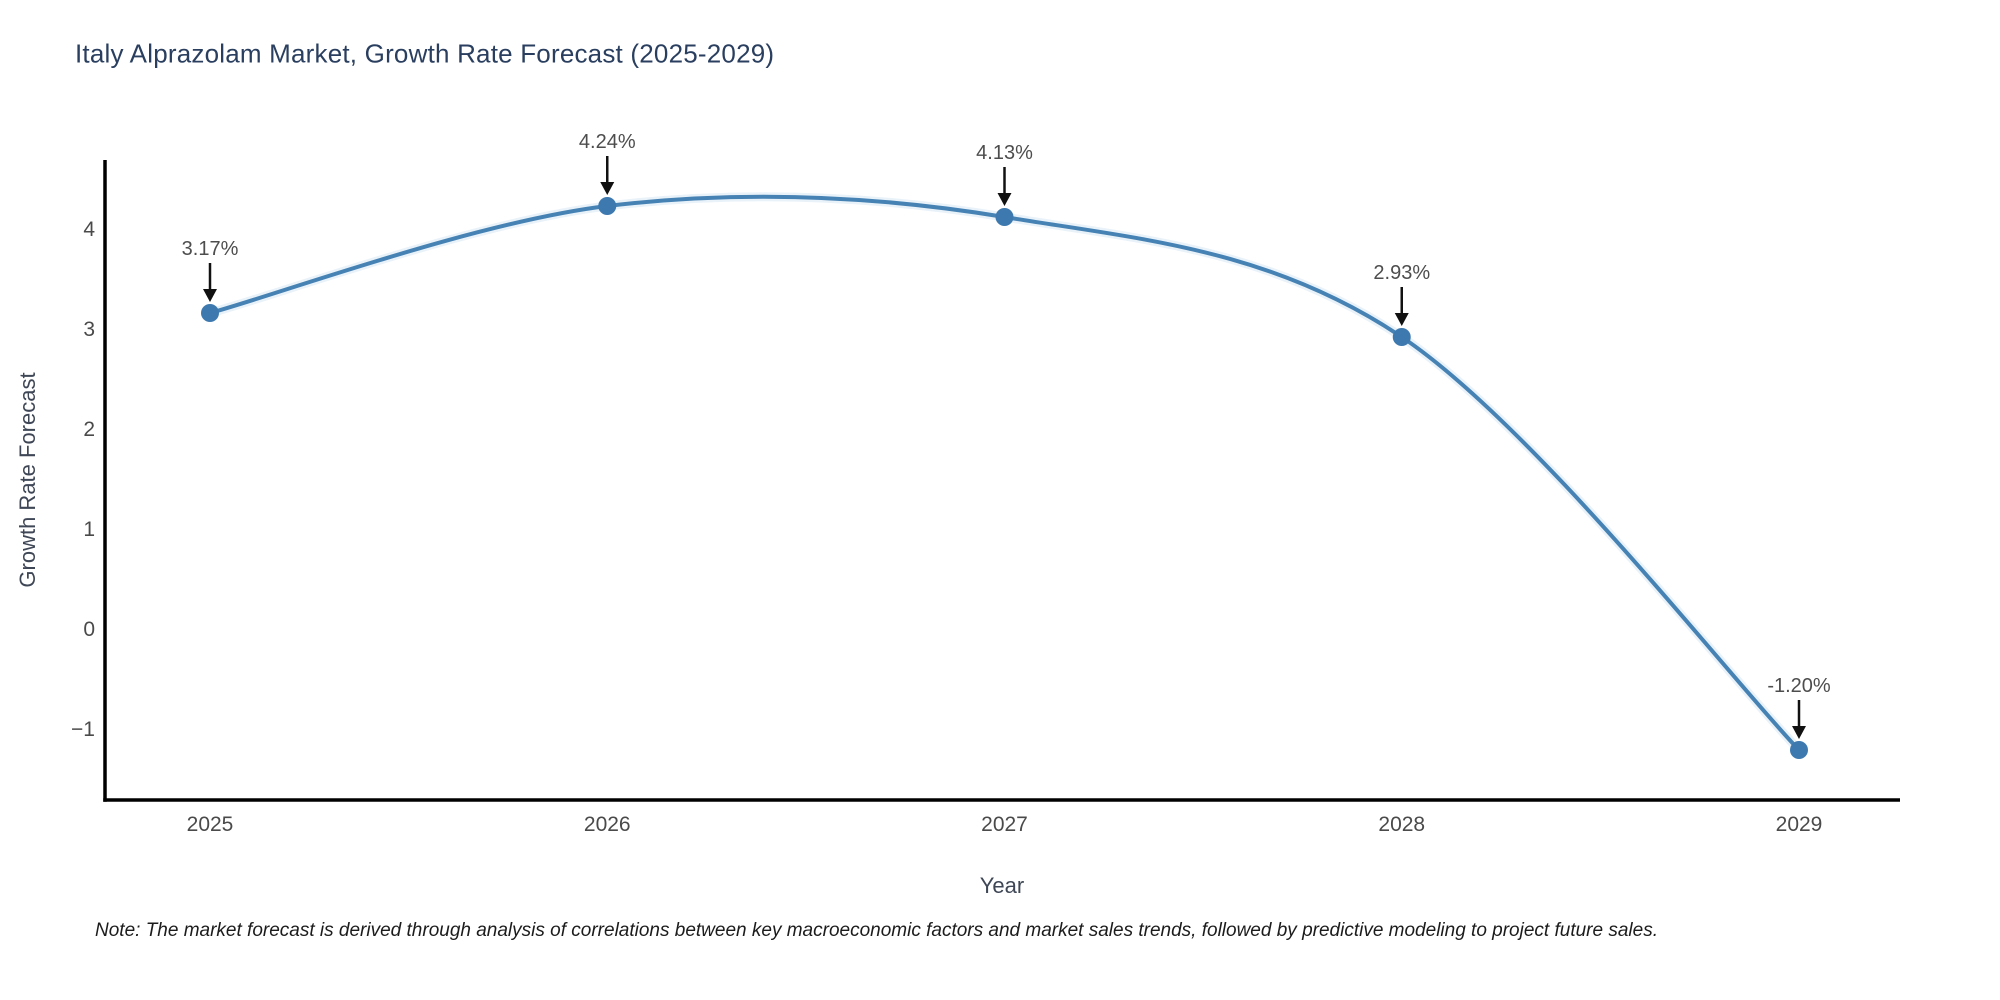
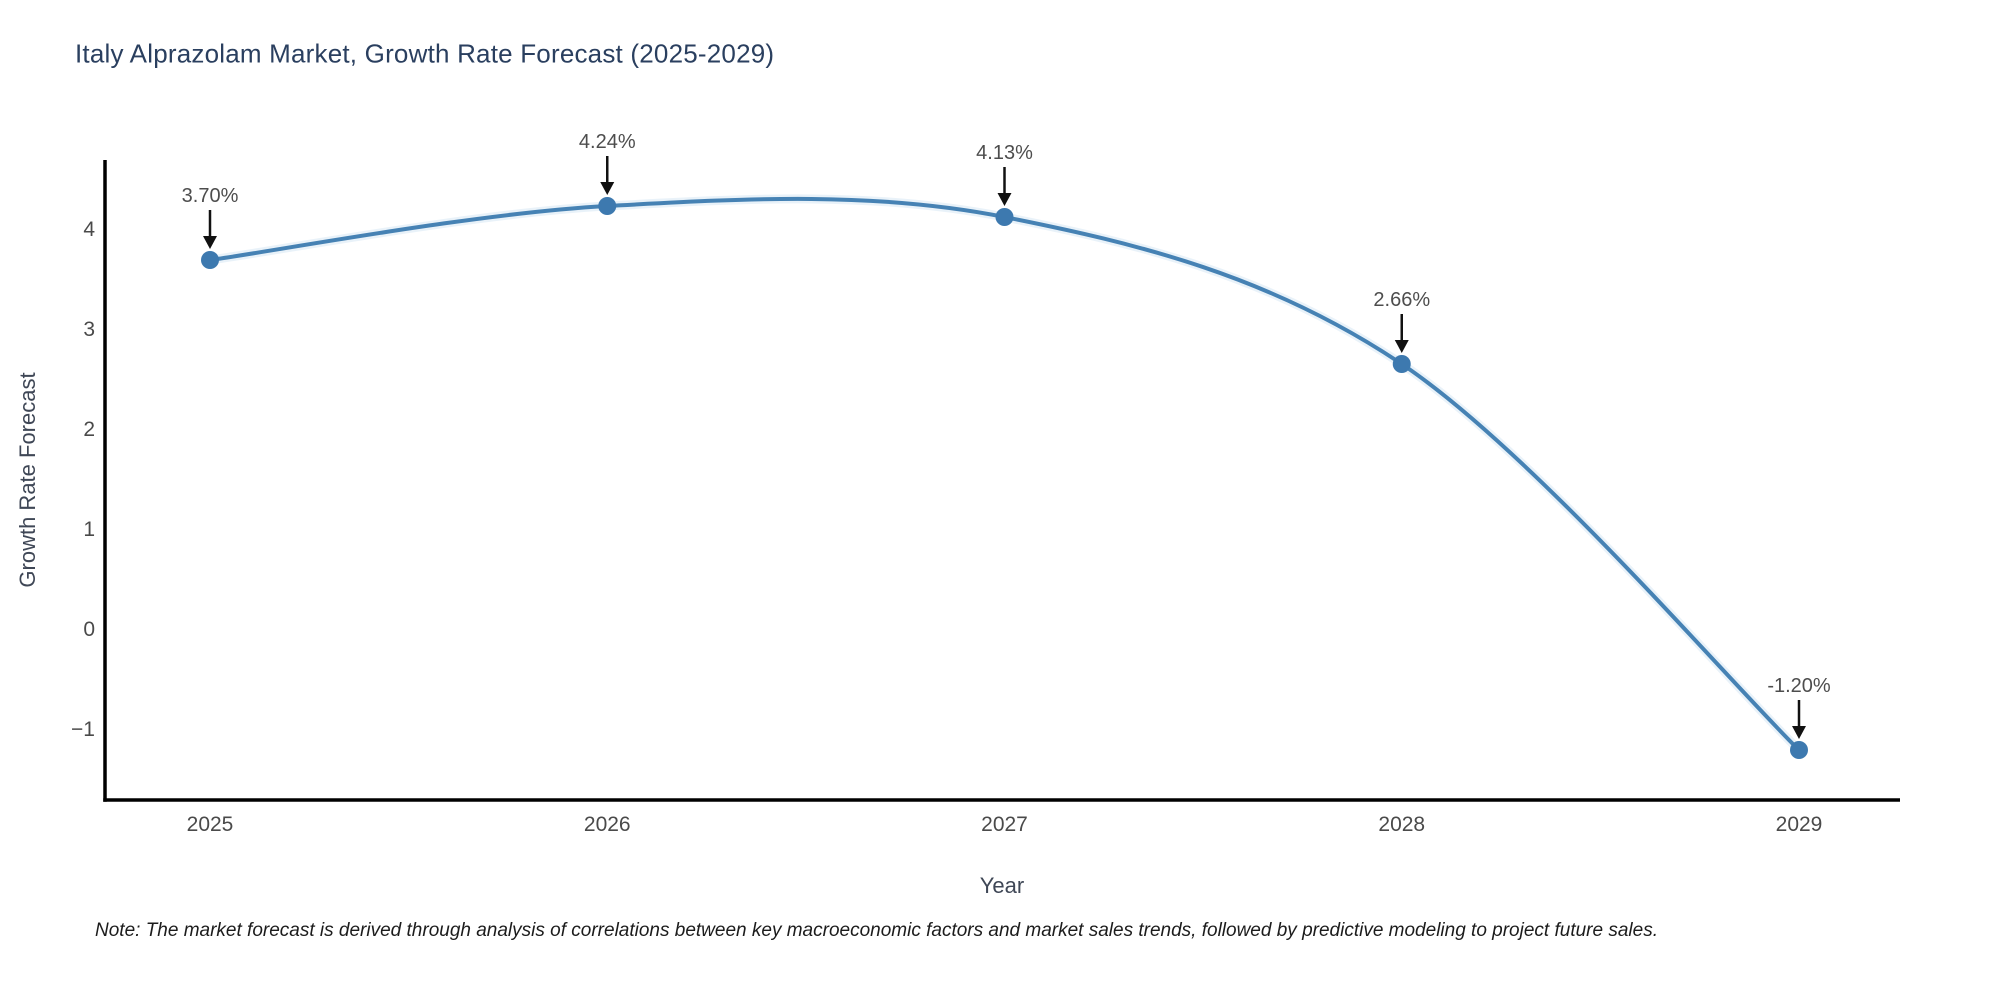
2025: 3.17% -> 3.70%
2028: 2.93% -> 2.66%
